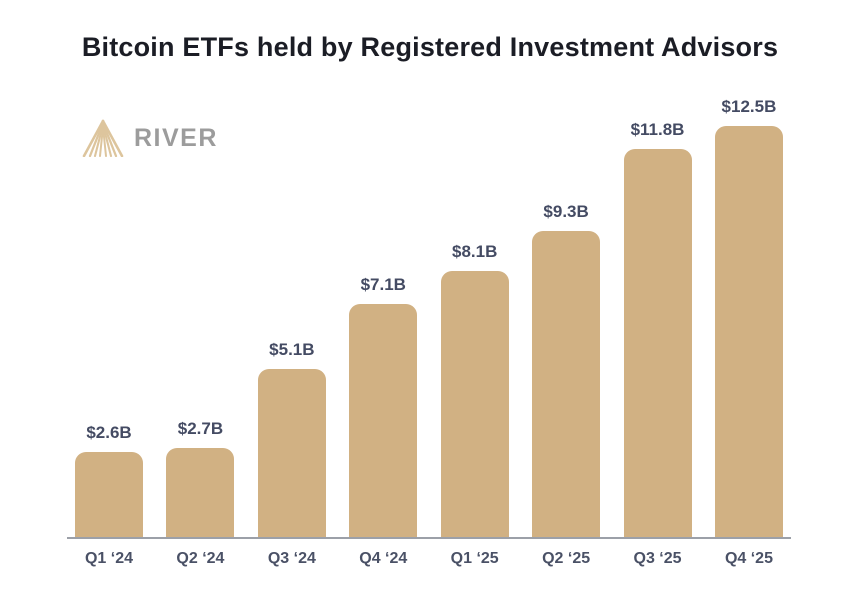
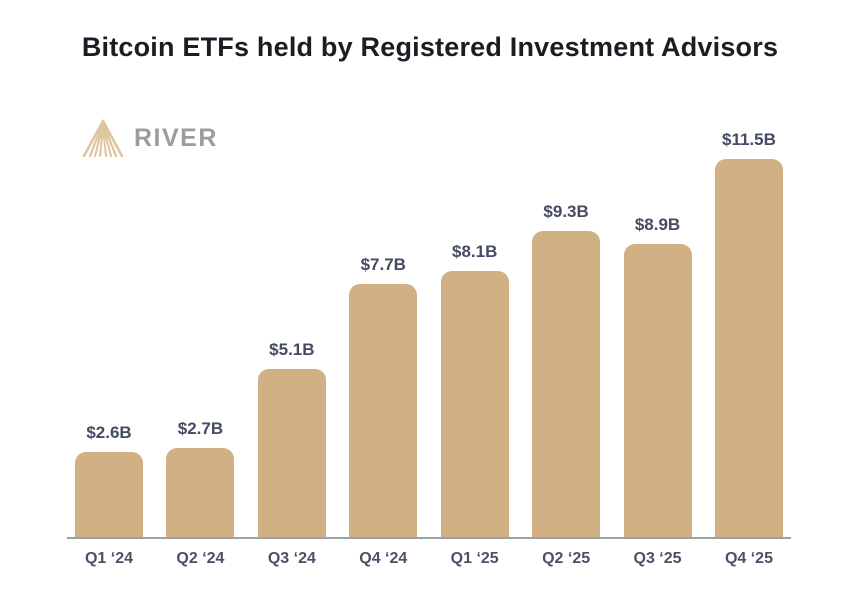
Q4 ‘24: $7.1B -> $7.7B
Q3 ‘25: $11.8B -> $8.9B
Q4 ‘25: $12.5B -> $11.5B
